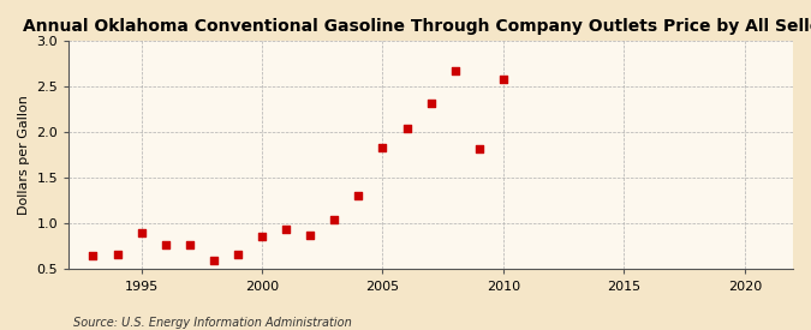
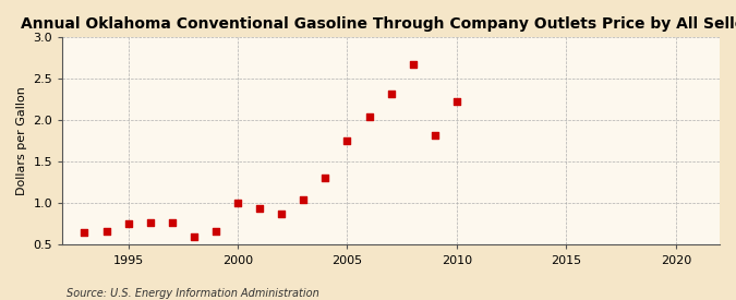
1995: 0.90 -> 0.76
2000: 0.86 -> 1.01
2005: 1.84 -> 1.75
2010: 2.58 -> 2.23
